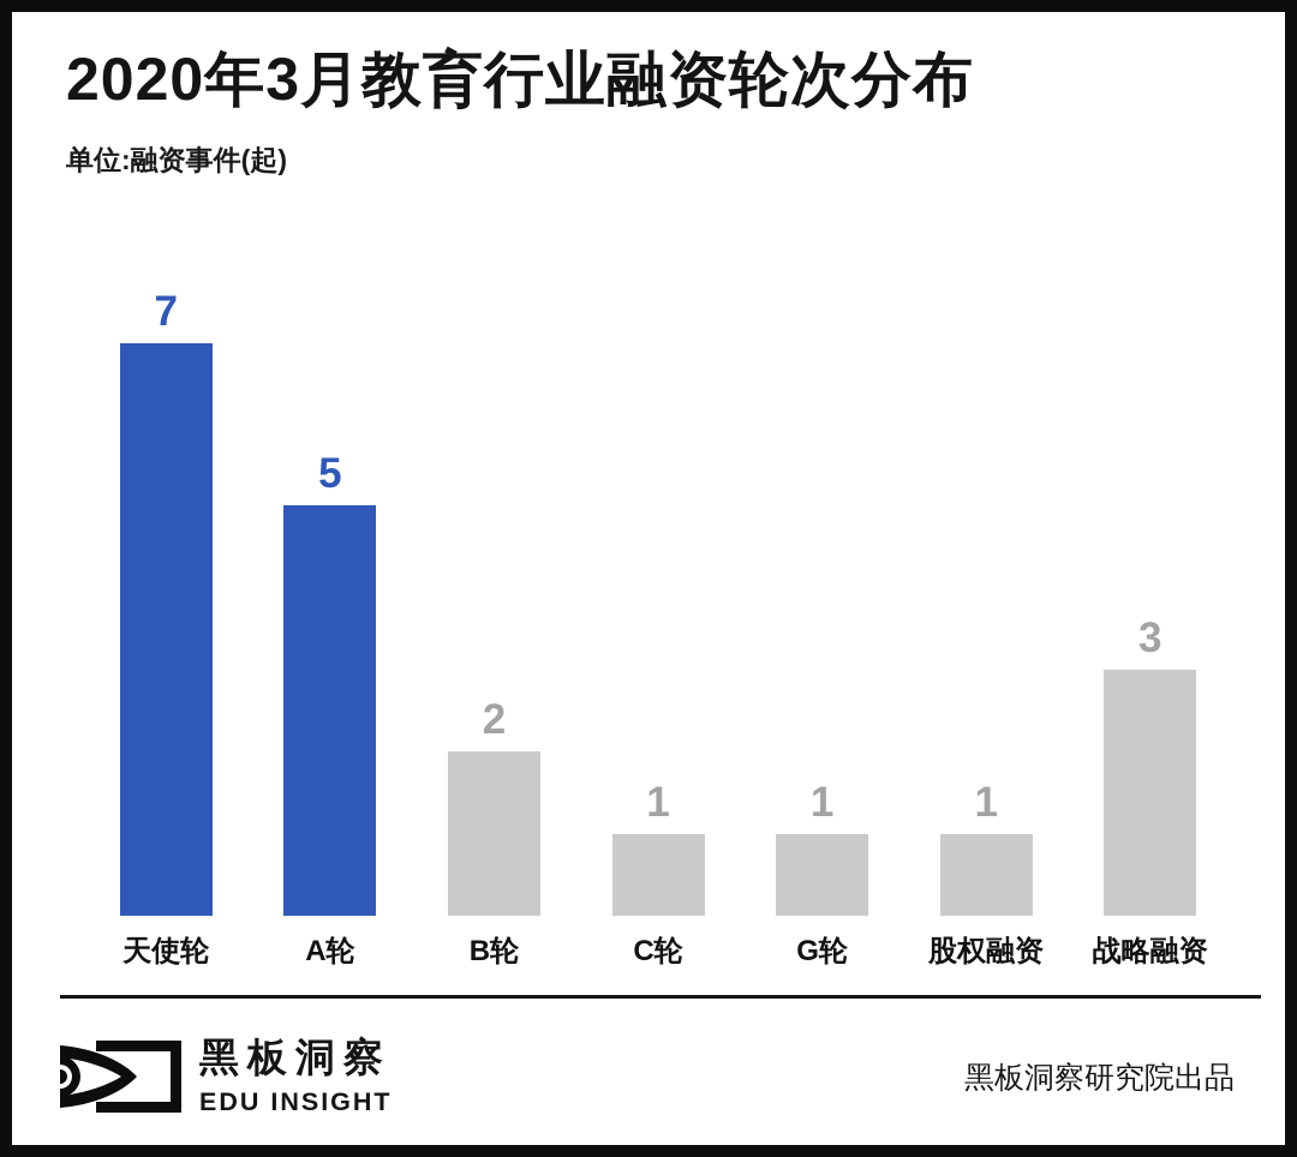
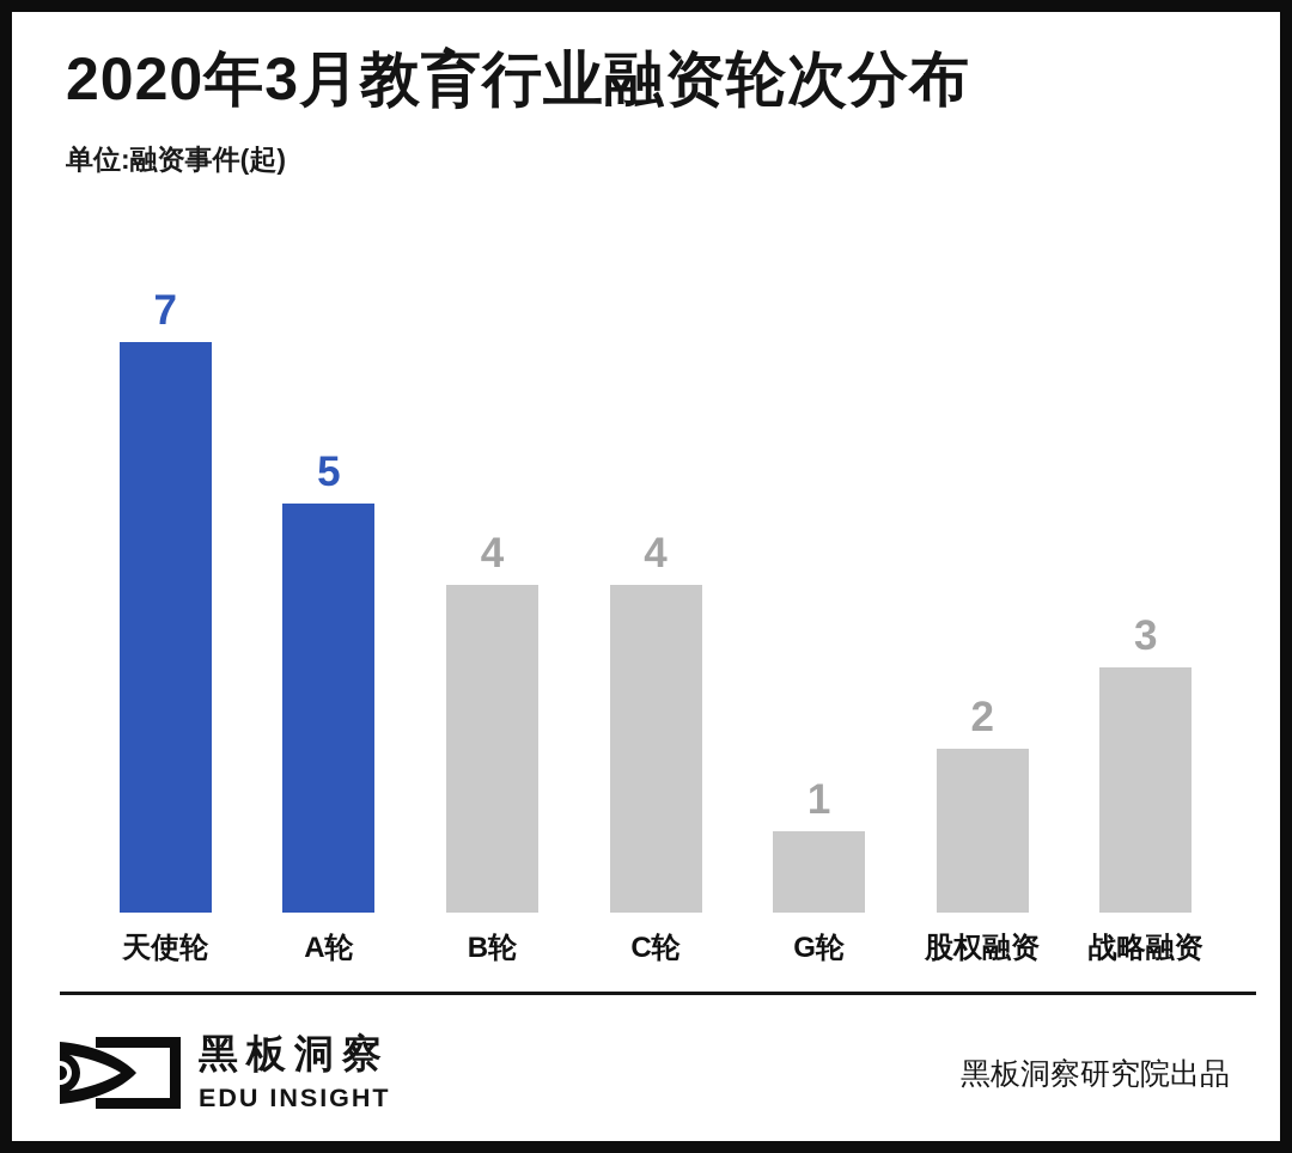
B轮: 2 -> 4
C轮: 1 -> 4
股权融资: 1 -> 2
